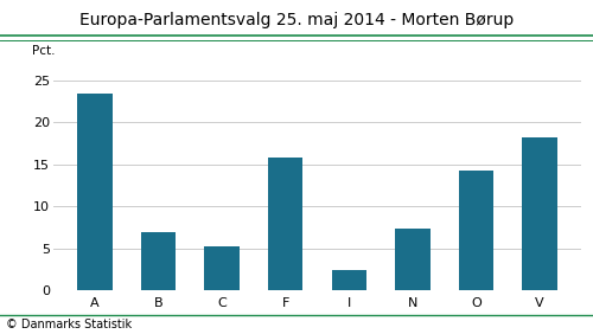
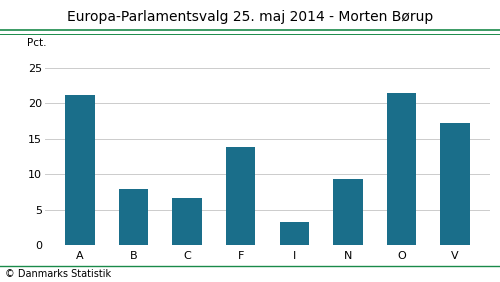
A: 23.4 -> 21.1
B: 7.0 -> 8.0
C: 5.2 -> 6.6
F: 15.8 -> 13.9
I: 2.4 -> 3.3
N: 7.4 -> 9.3
O: 14.2 -> 21.5
V: 18.2 -> 17.2
